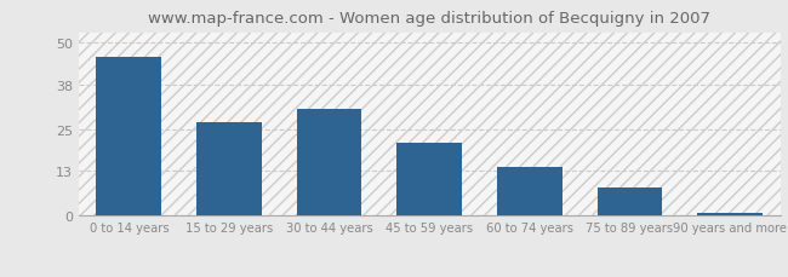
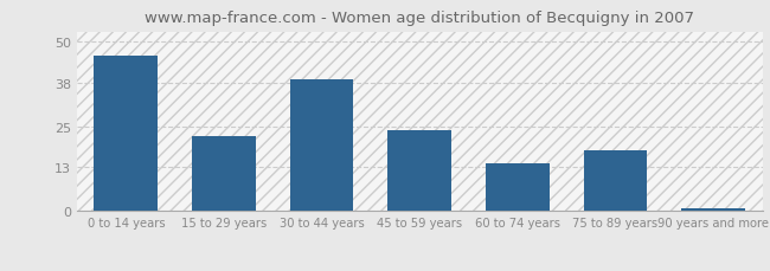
15 to 29 years: 27 -> 22
30 to 44 years: 31 -> 39
45 to 59 years: 21 -> 24
75 to 89 years: 8 -> 18
